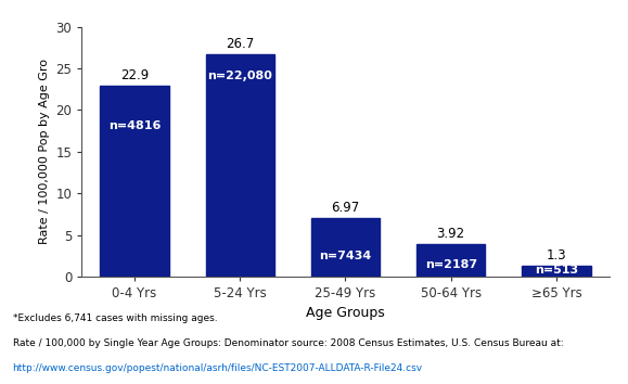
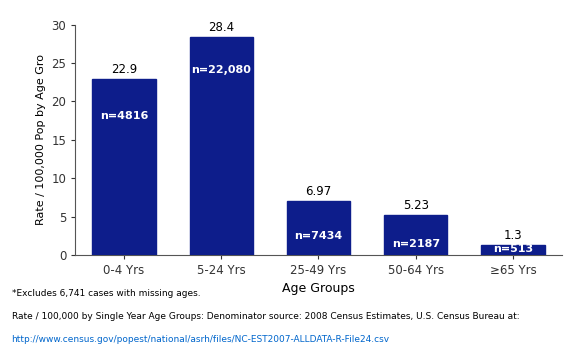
5-24 Yrs: 26.7 -> 28.4
50-64 Yrs: 3.92 -> 5.23
